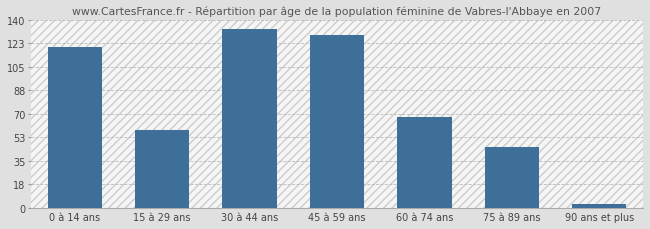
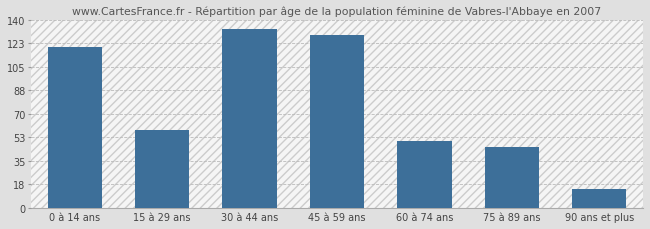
60 à 74 ans: 68 -> 50
90 ans et plus: 3 -> 14
